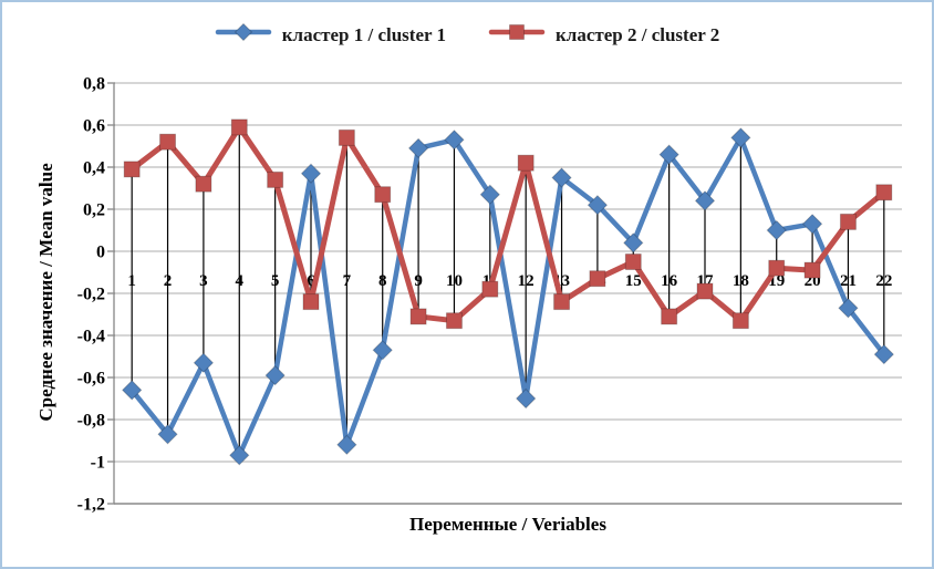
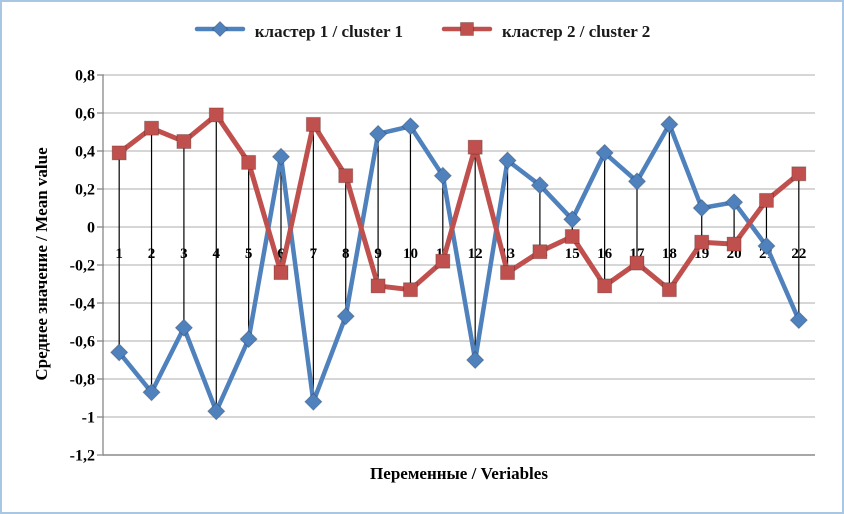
кластер 2 / cluster 2/3: 0,32 -> 0,45
кластер 1 / cluster 1/16: 0,46 -> 0,39
кластер 1 / cluster 1/21: -0,27 -> -0,10
